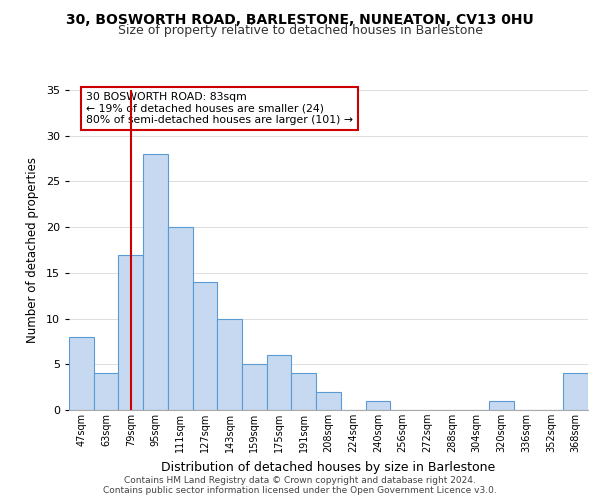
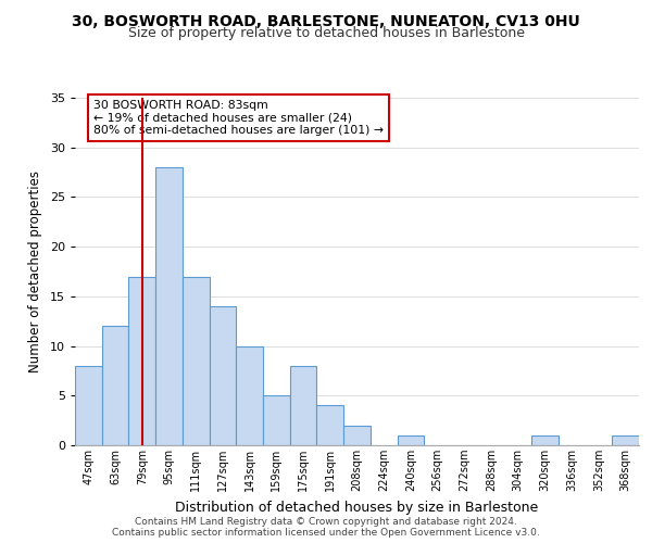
63sqm: 4 -> 12
111sqm: 20 -> 17
175sqm: 6 -> 8
368sqm: 4 -> 1
